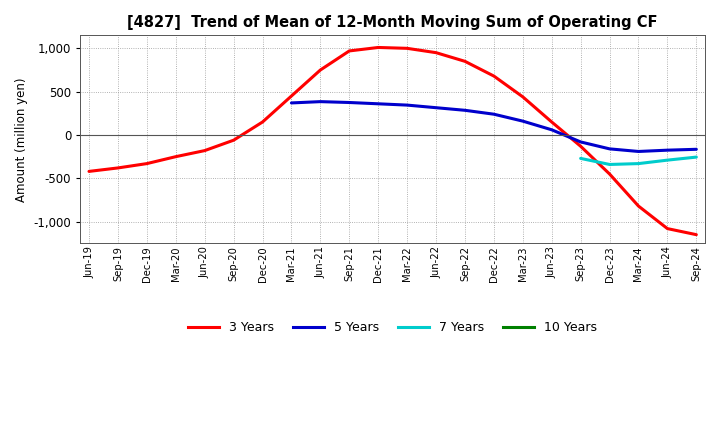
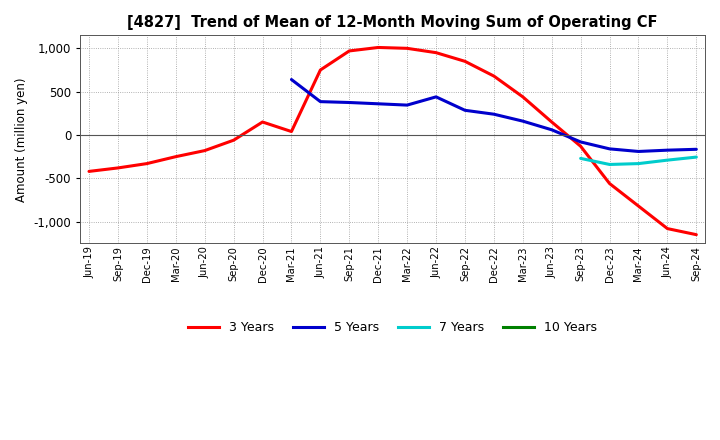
3 Years/Mar-21: 450 -> 40
5 Years/Mar-21: 370 -> 640
5 Years/Jun-22: 320 -> 440
3 Years/Dec-23: -450 -> -560
